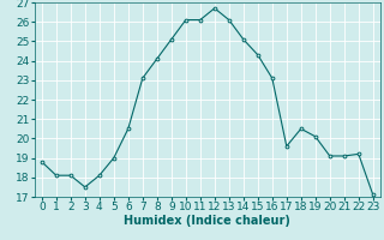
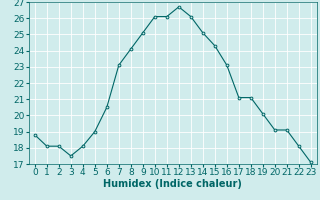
17: 19.6 -> 21.1
18: 20.5 -> 21.1
22: 19.2 -> 18.1
